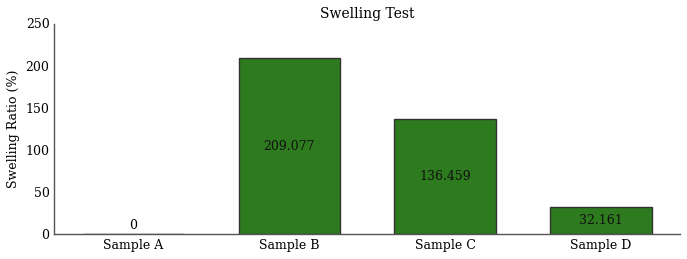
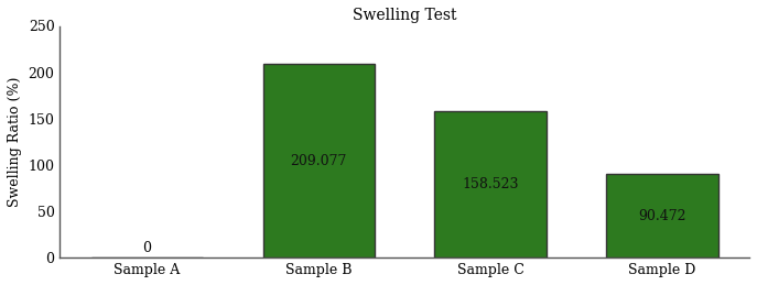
Sample C: 136.459 -> 158.523
Sample D: 32.161 -> 90.472
